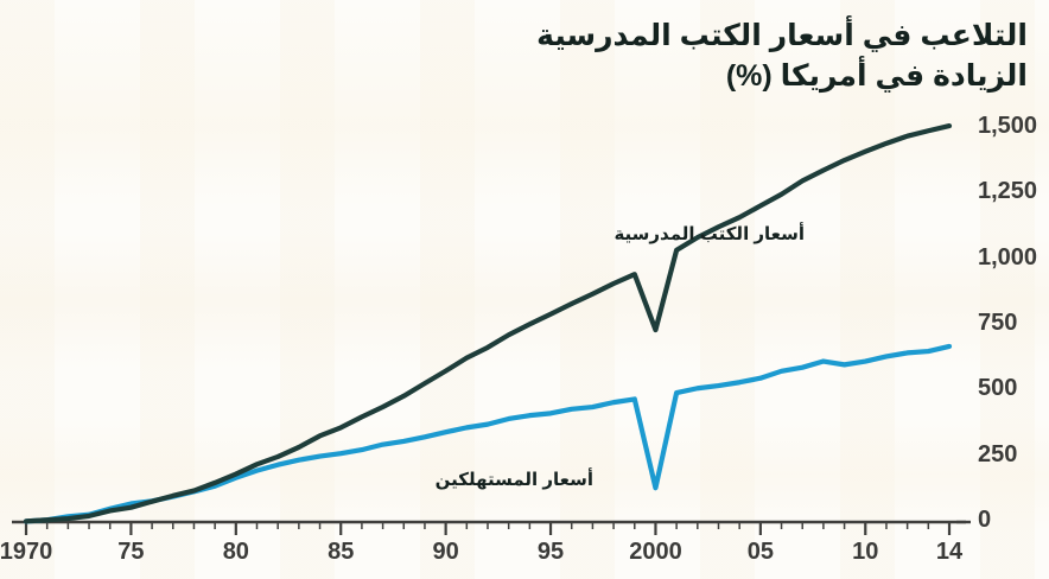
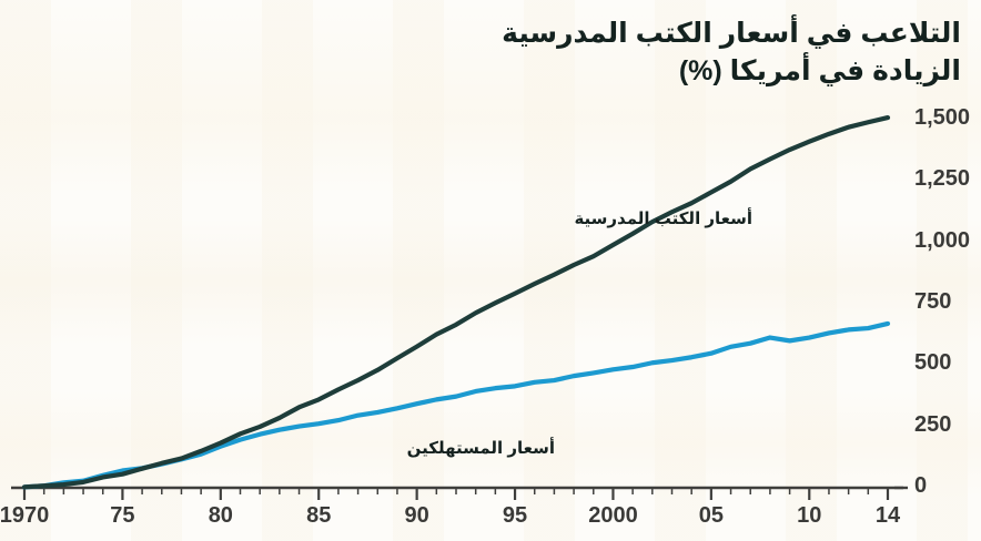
أسعار الكتب المدرسية/2000: 730 -> 990
أسعار المستهلكين/2000: 130 -> 480
